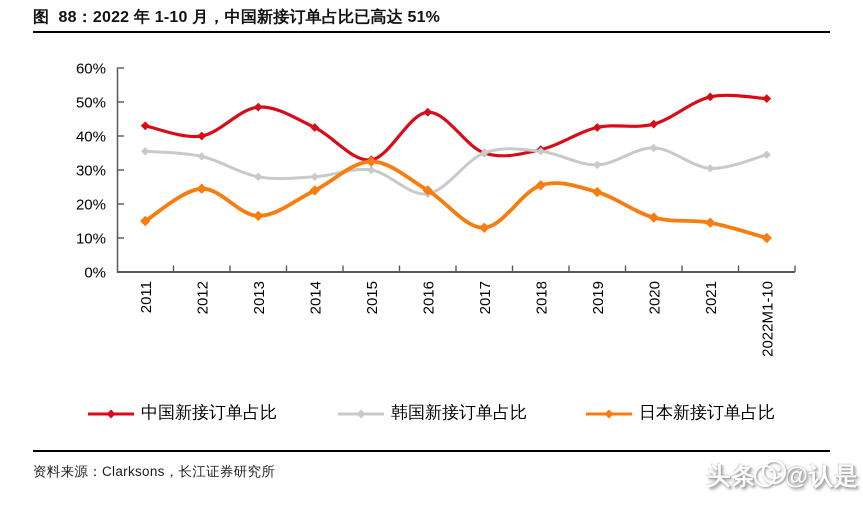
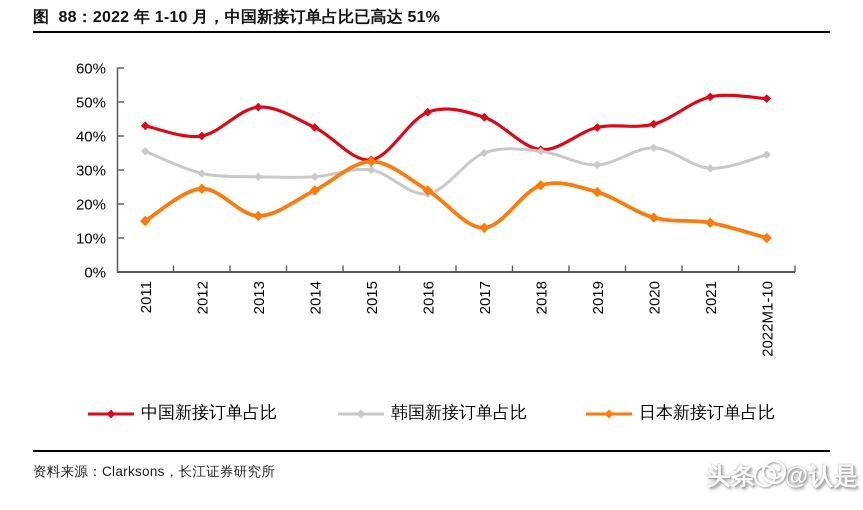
韩国新接订单占比/2012: 34% -> 29%
中国新接订单占比/2017: 35% -> 46%
